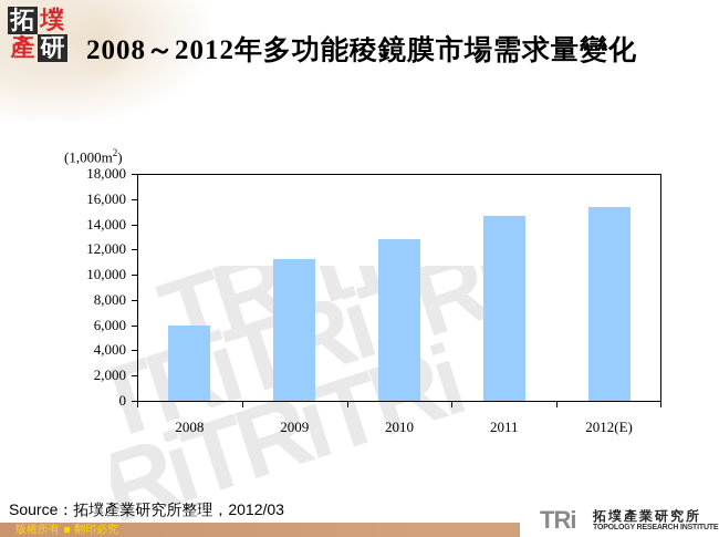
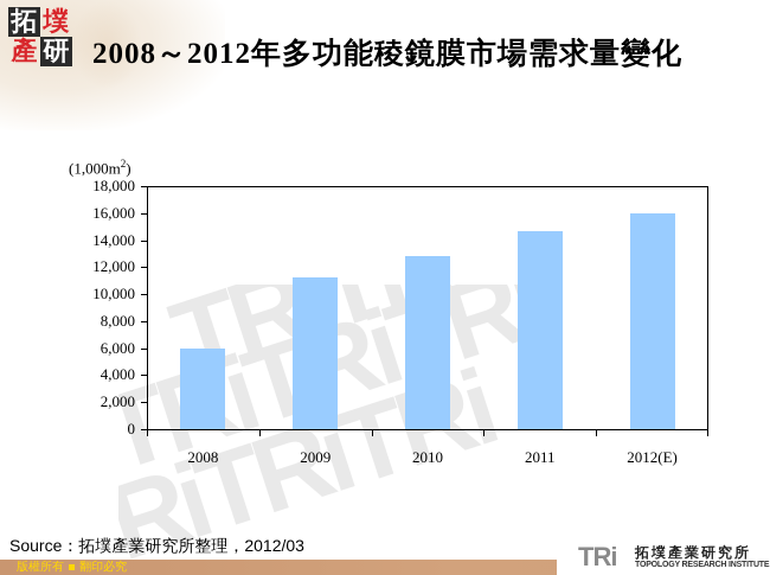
2012(E): 15400 -> 16000
